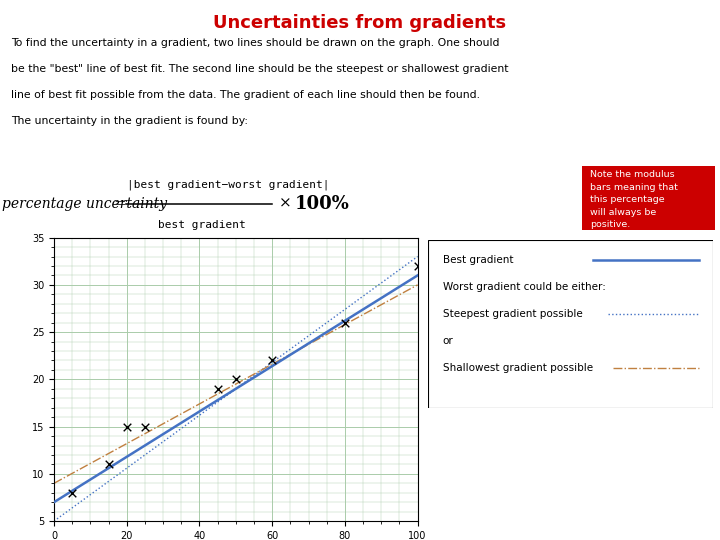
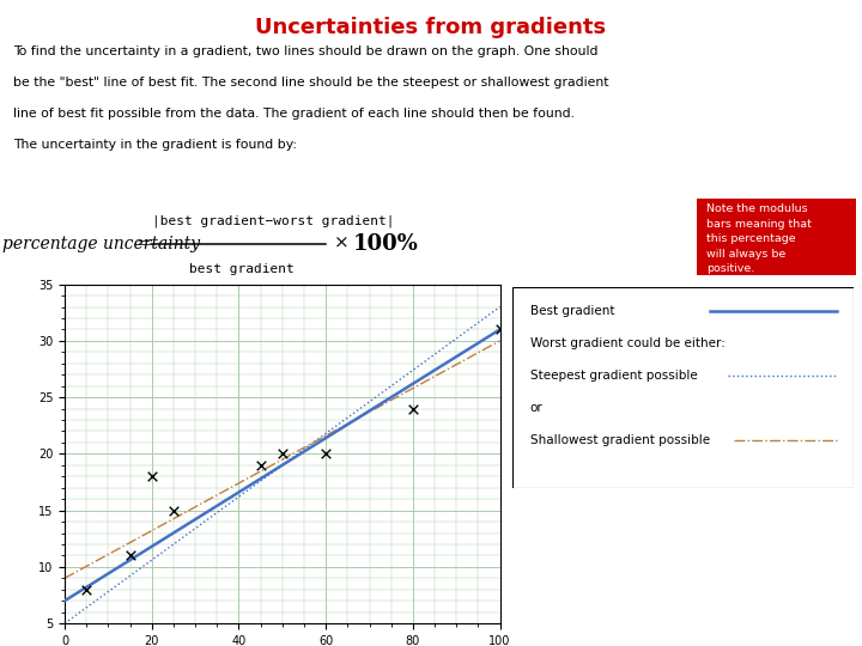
20: 15 -> 18
60: 22 -> 20
80: 26 -> 24
100: 32 -> 31
